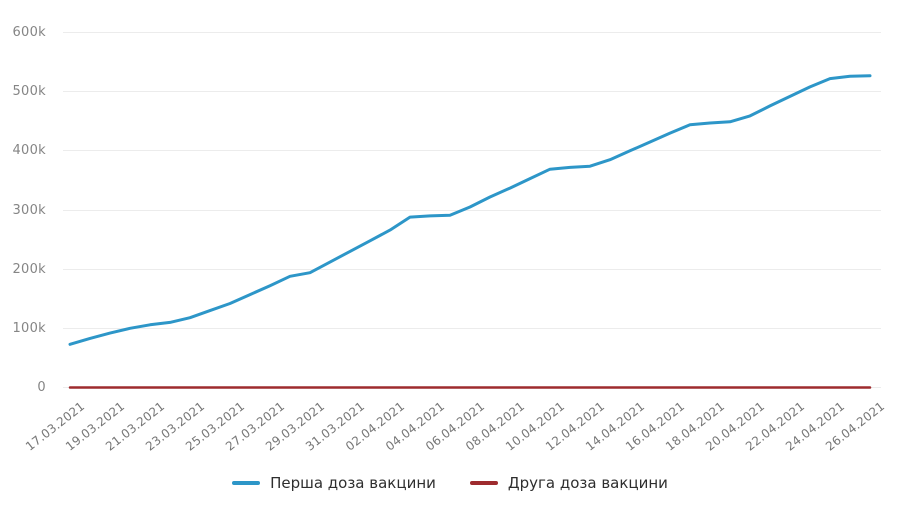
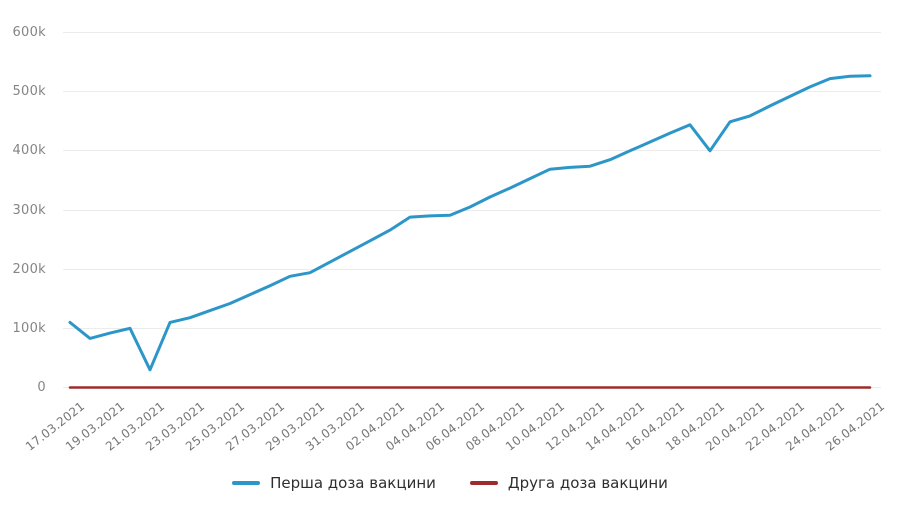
Перша доза вакцини/17.03.2021: 70k -> 110k
Перша доза вакцини/21.03.2021: 110k -> 30k
Перша доза вакцини/18.04.2021: 450k -> 400k
